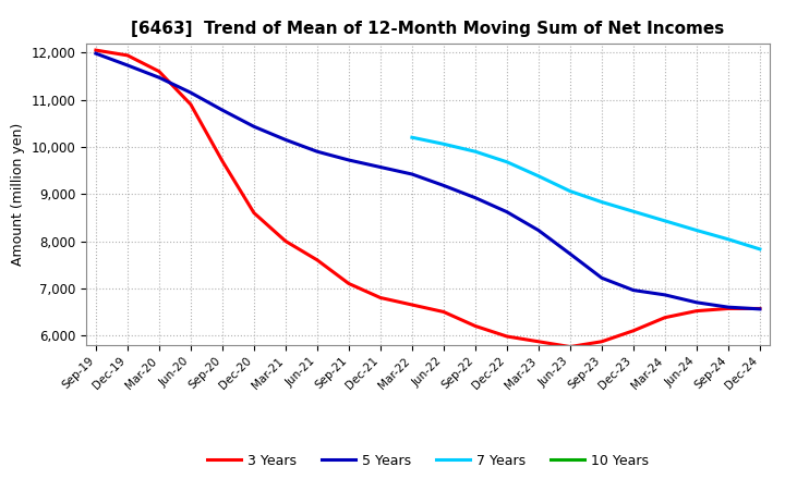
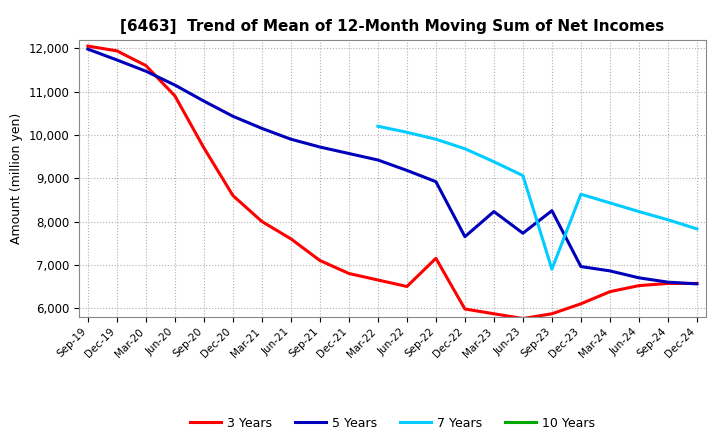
3 Years/Sep-22: 6,200 -> 7,150
5 Years/Dec-22: 8,620 -> 7,650
5 Years/Sep-23: 7,220 -> 8,250
7 Years/Sep-23: 8,830 -> 6,900
